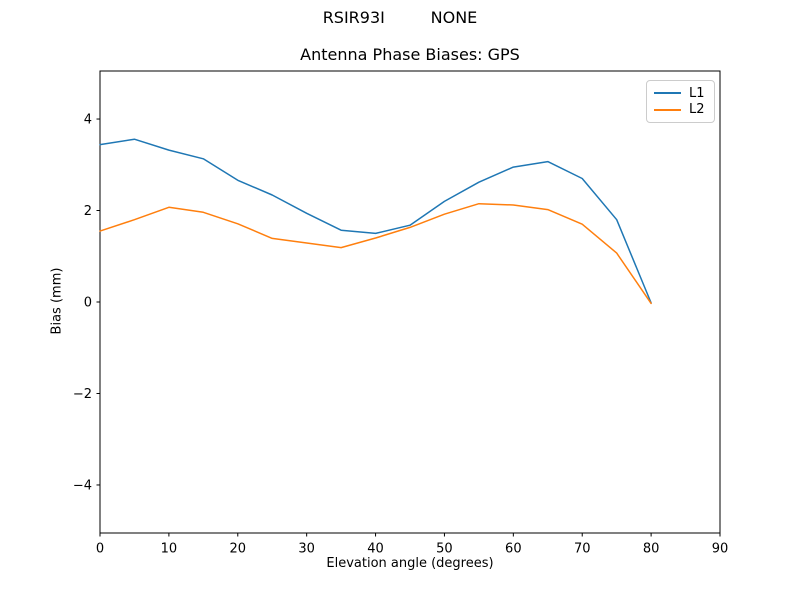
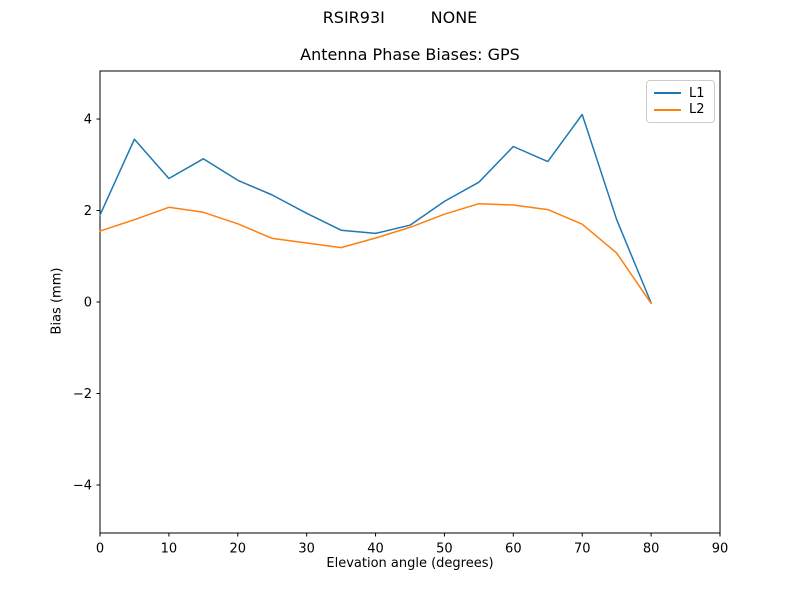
L1/0: 3.4 -> 1.9
L1/10: 3.3 -> 2.7
L1/60: 3.0 -> 3.4
L1/70: 2.7 -> 4.1
